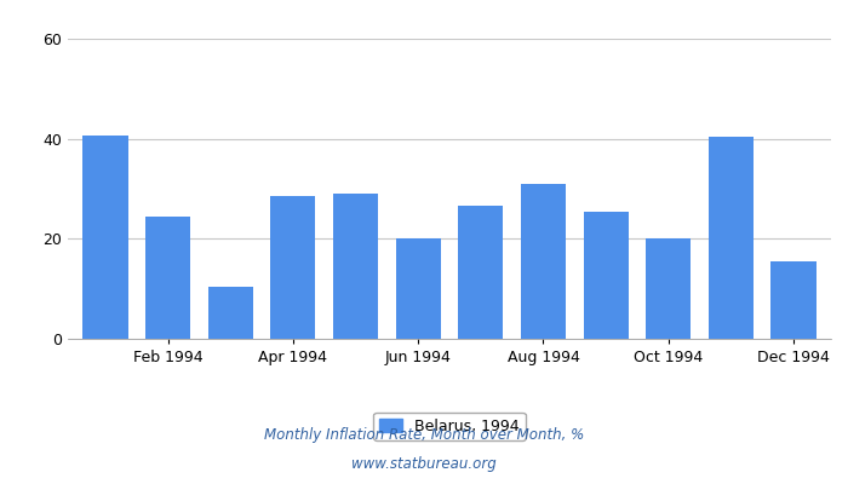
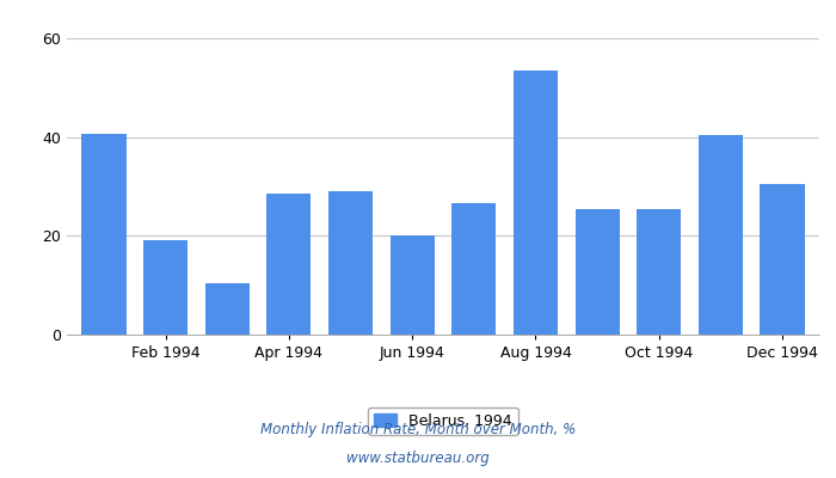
Feb 1994: 24.5 -> 19.0
Aug 1994: 31.0 -> 53.5
Oct 1994: 20.0 -> 25.5
Dec 1994: 15.5 -> 30.5
